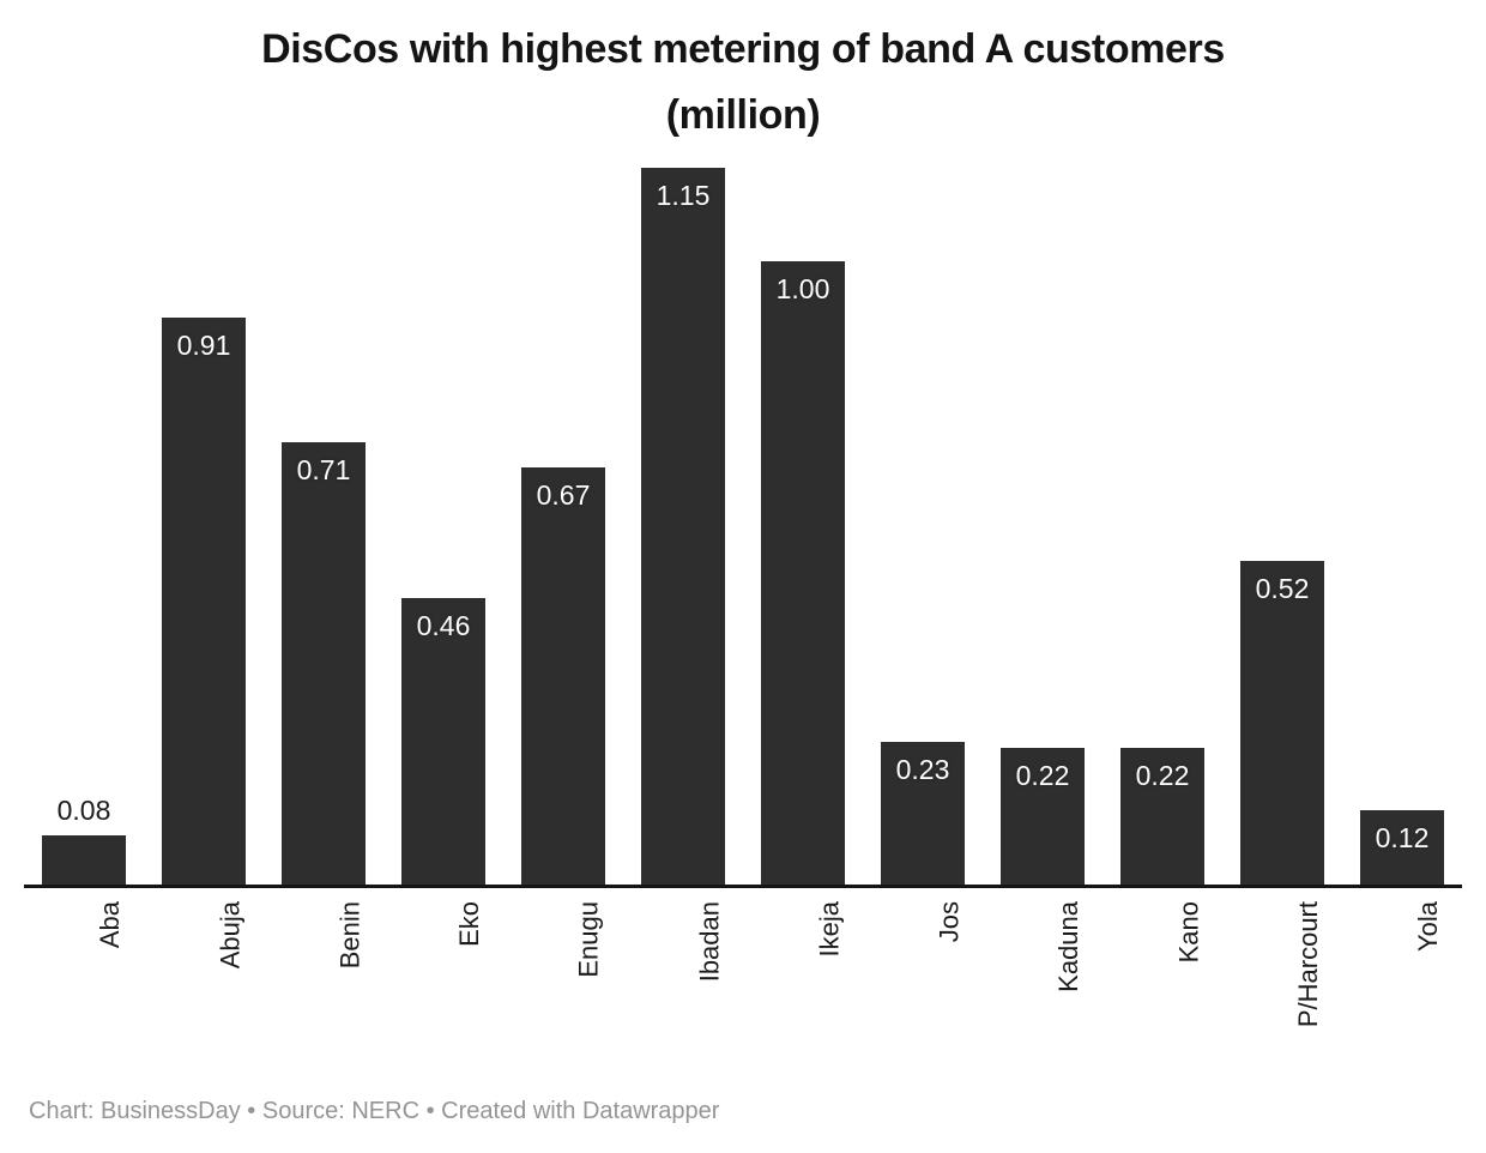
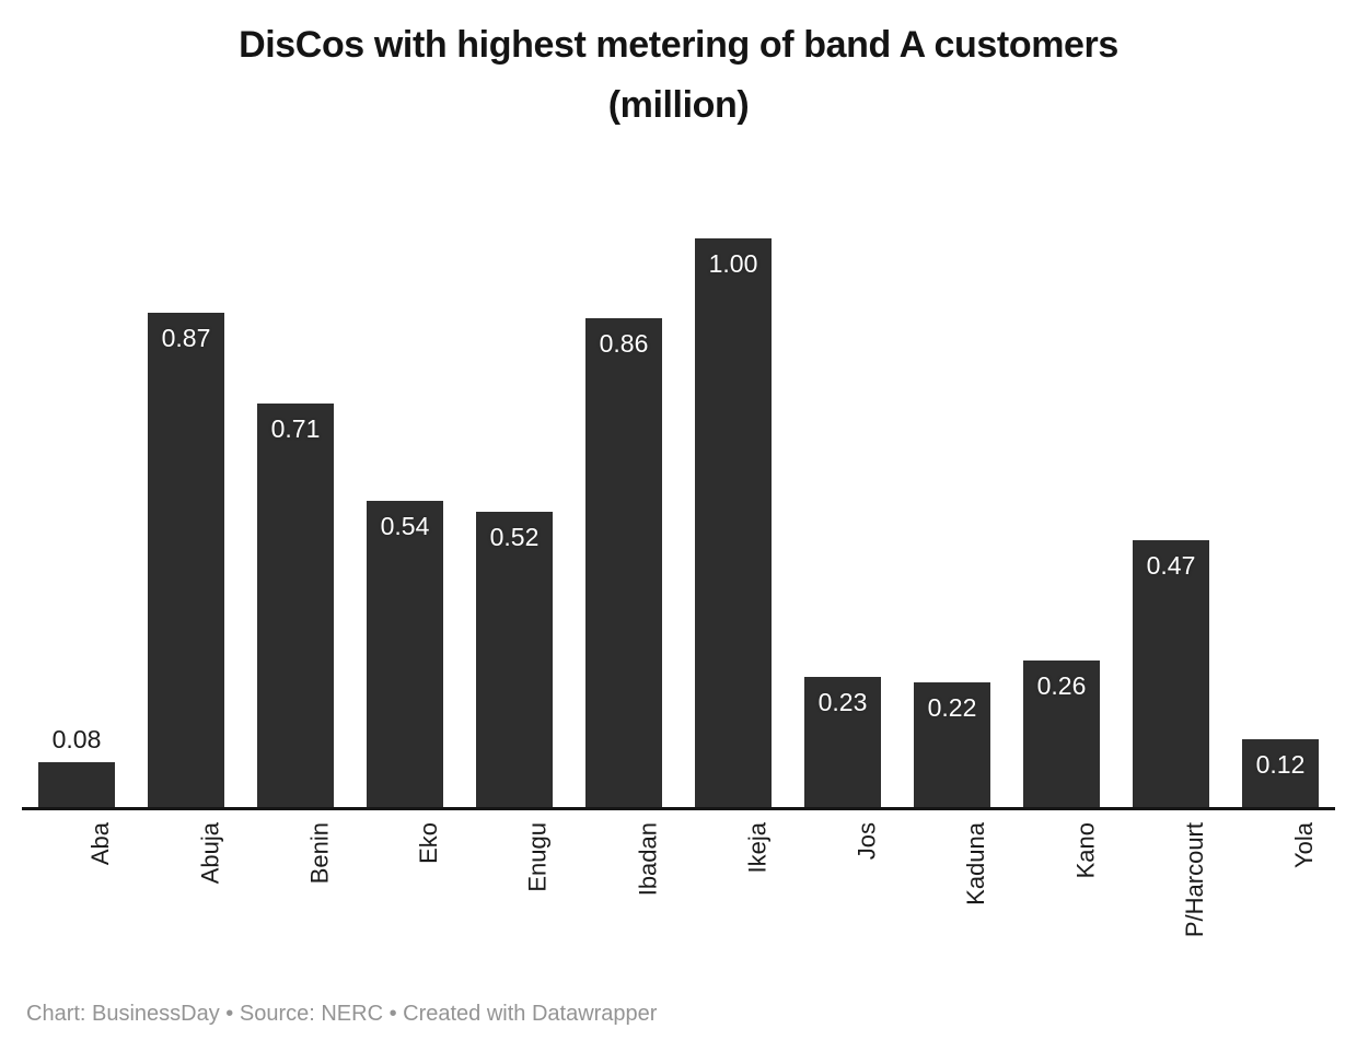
Abuja: 0.91 -> 0.87
Eko: 0.46 -> 0.54
Enugu: 0.67 -> 0.52
Ibadan: 1.15 -> 0.86
Kano: 0.22 -> 0.26
P/Harcourt: 0.52 -> 0.47
